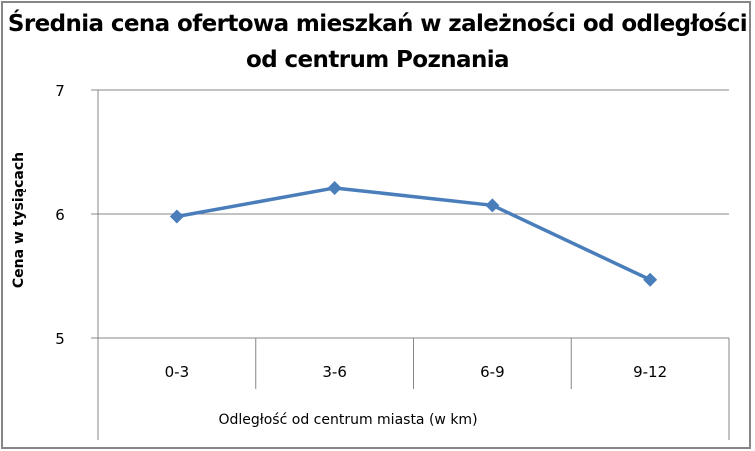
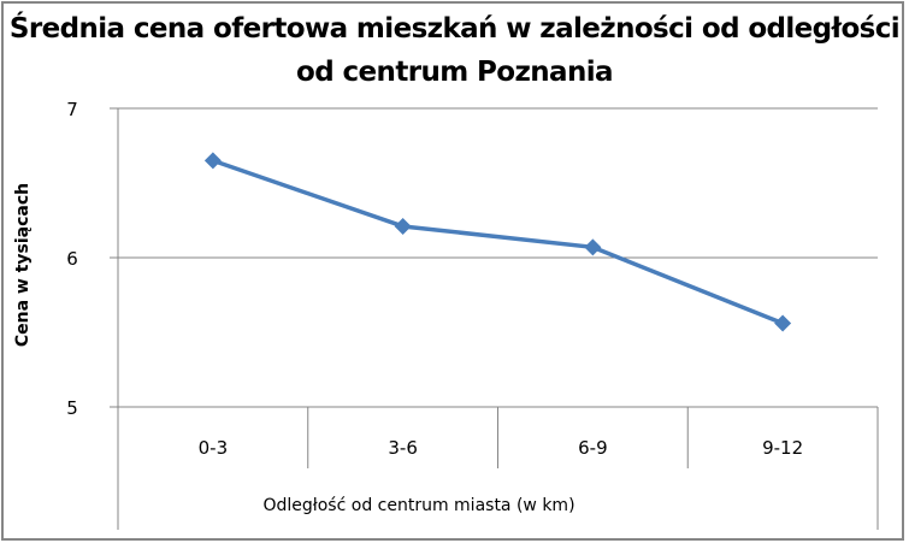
0-3: 5.98 -> 6.65
9-12: 5.47 -> 5.56
